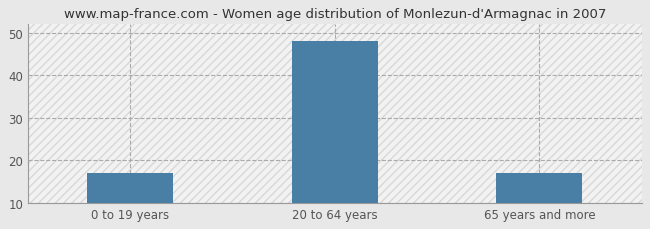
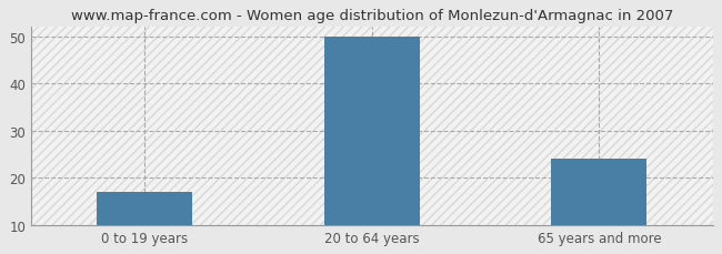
20 to 64 years: 48 -> 50
65 years and more: 17 -> 24
